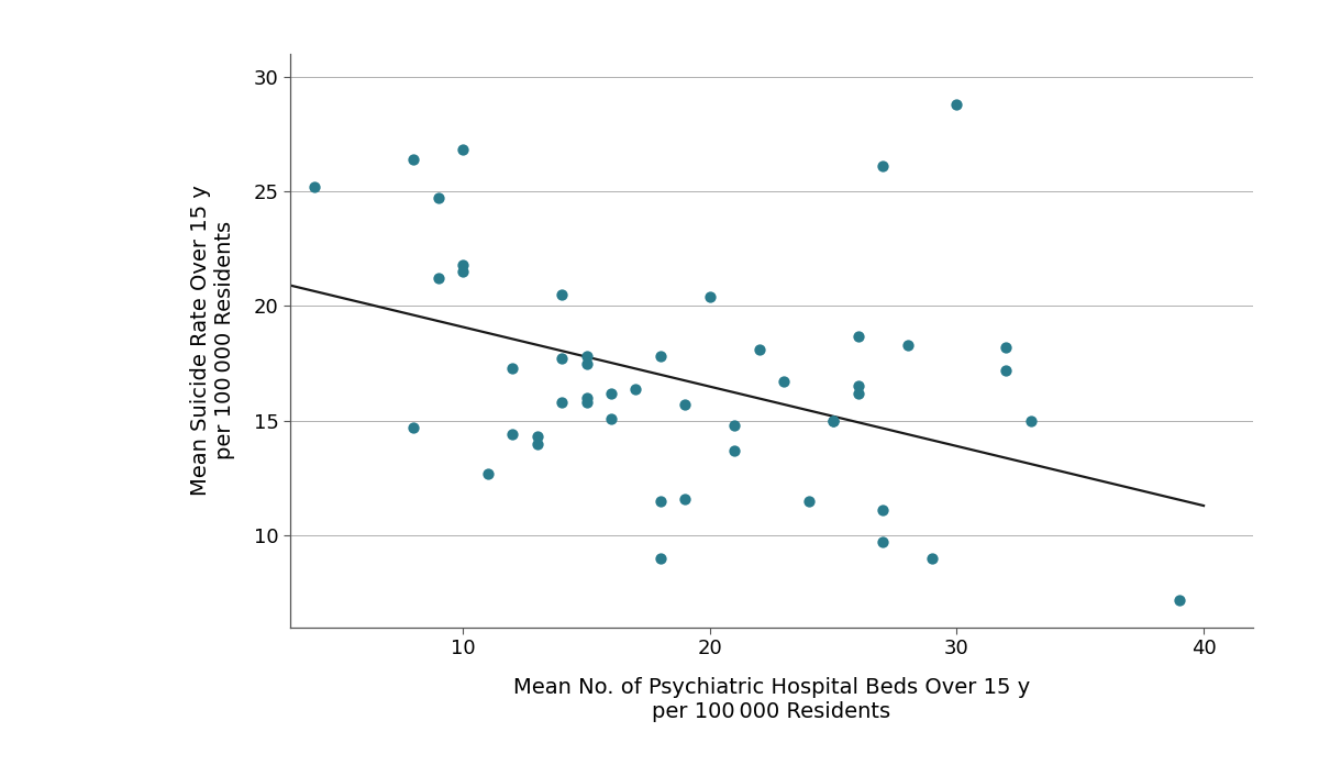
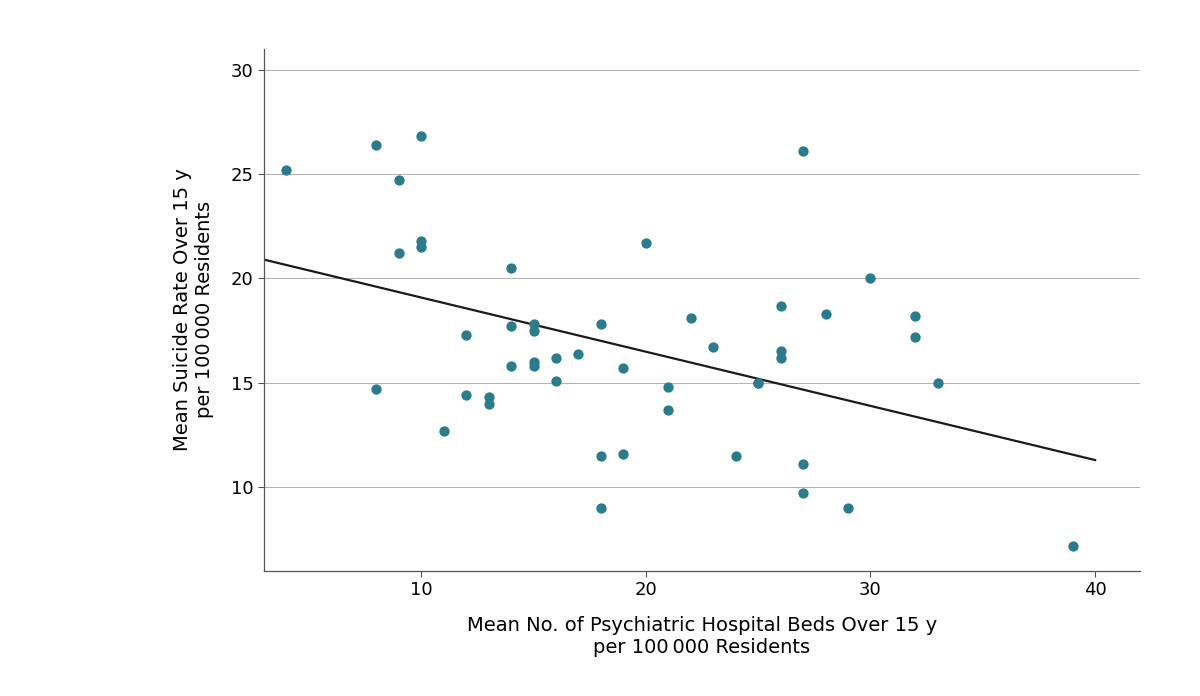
20: 20.4 -> 21.7
30: 28.8 -> 20.0
